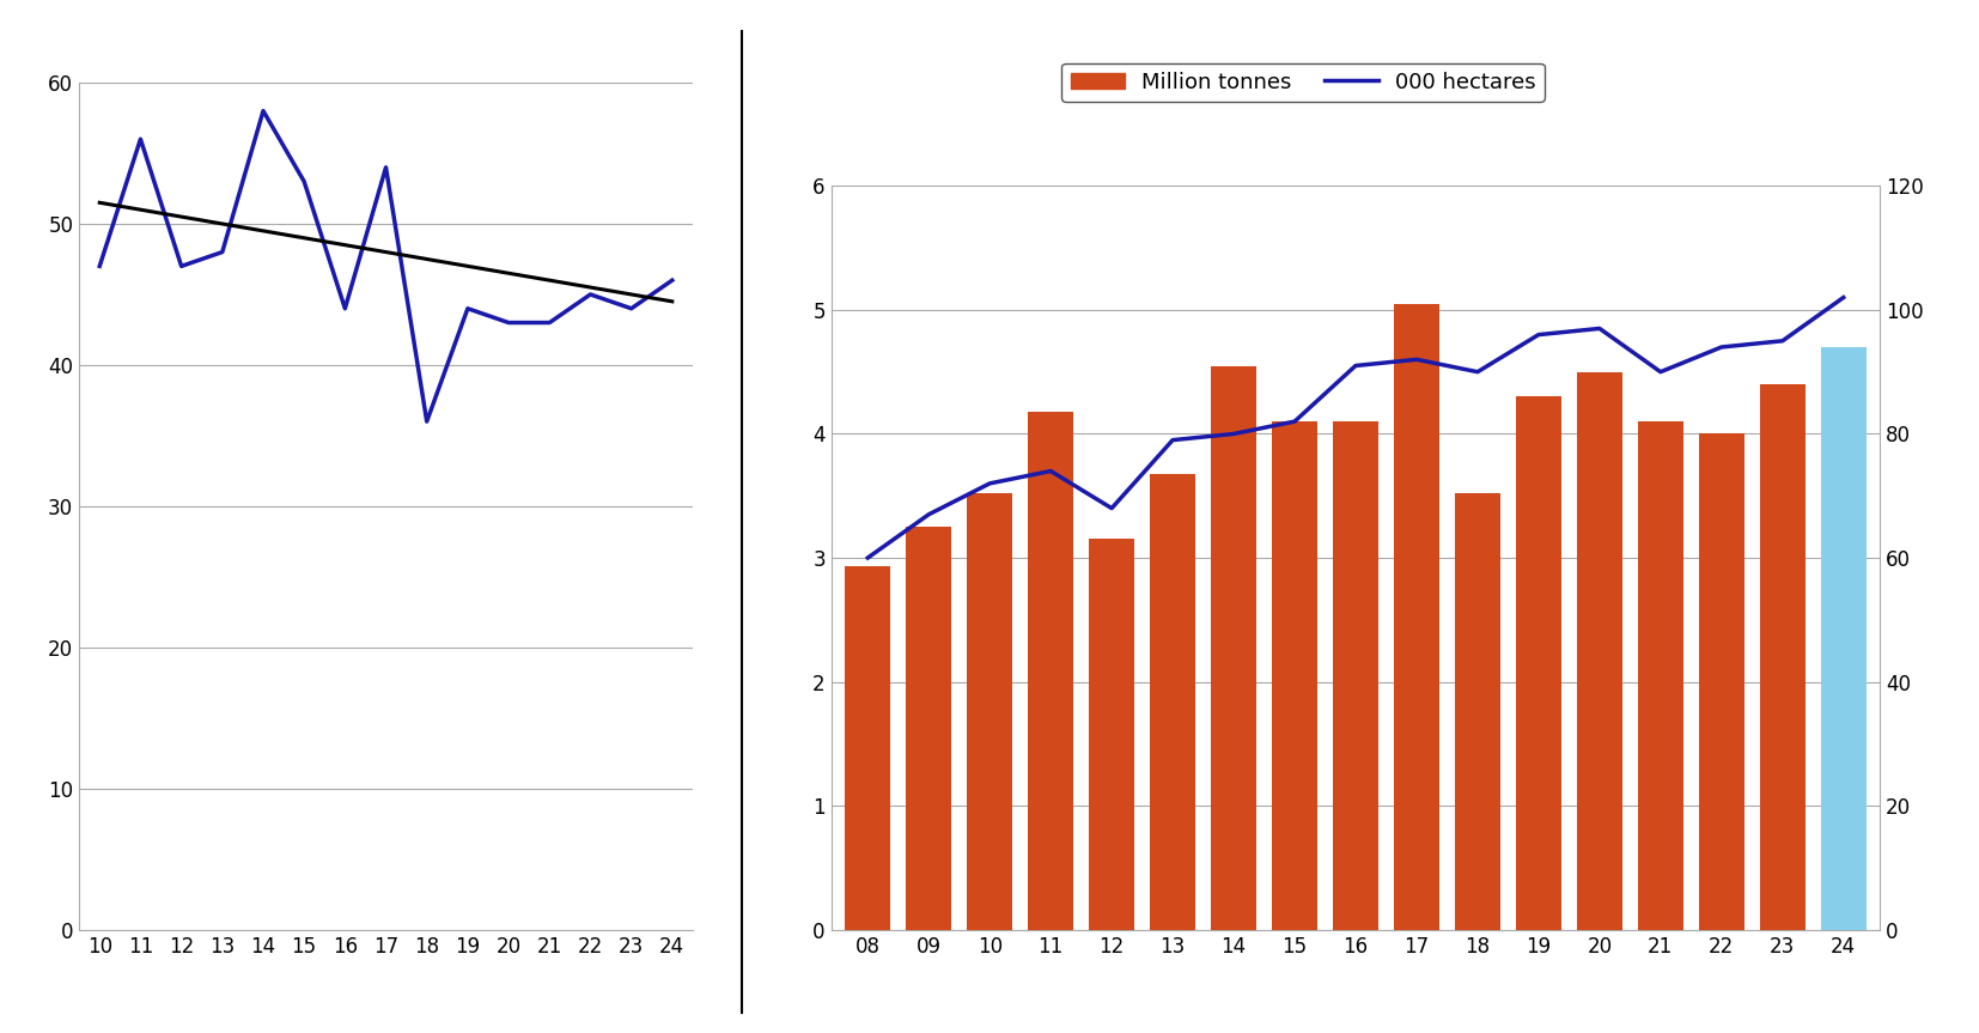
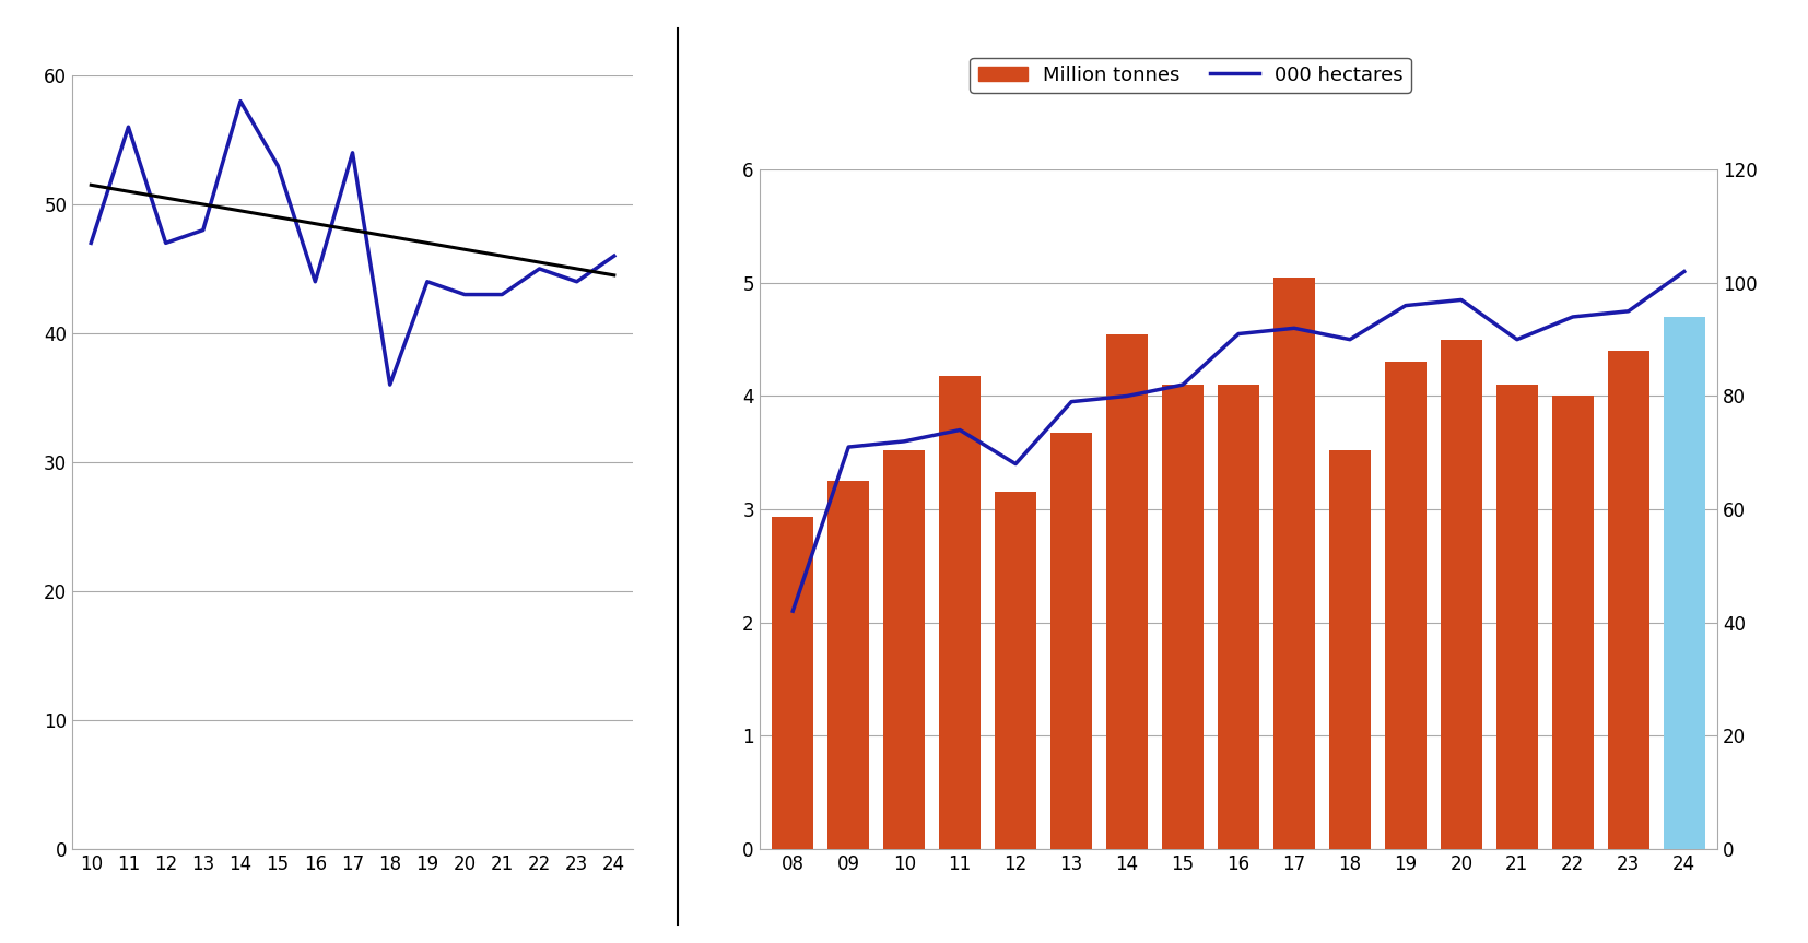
000 hectares/08: 60 -> 42
000 hectares/09: 67 -> 71
